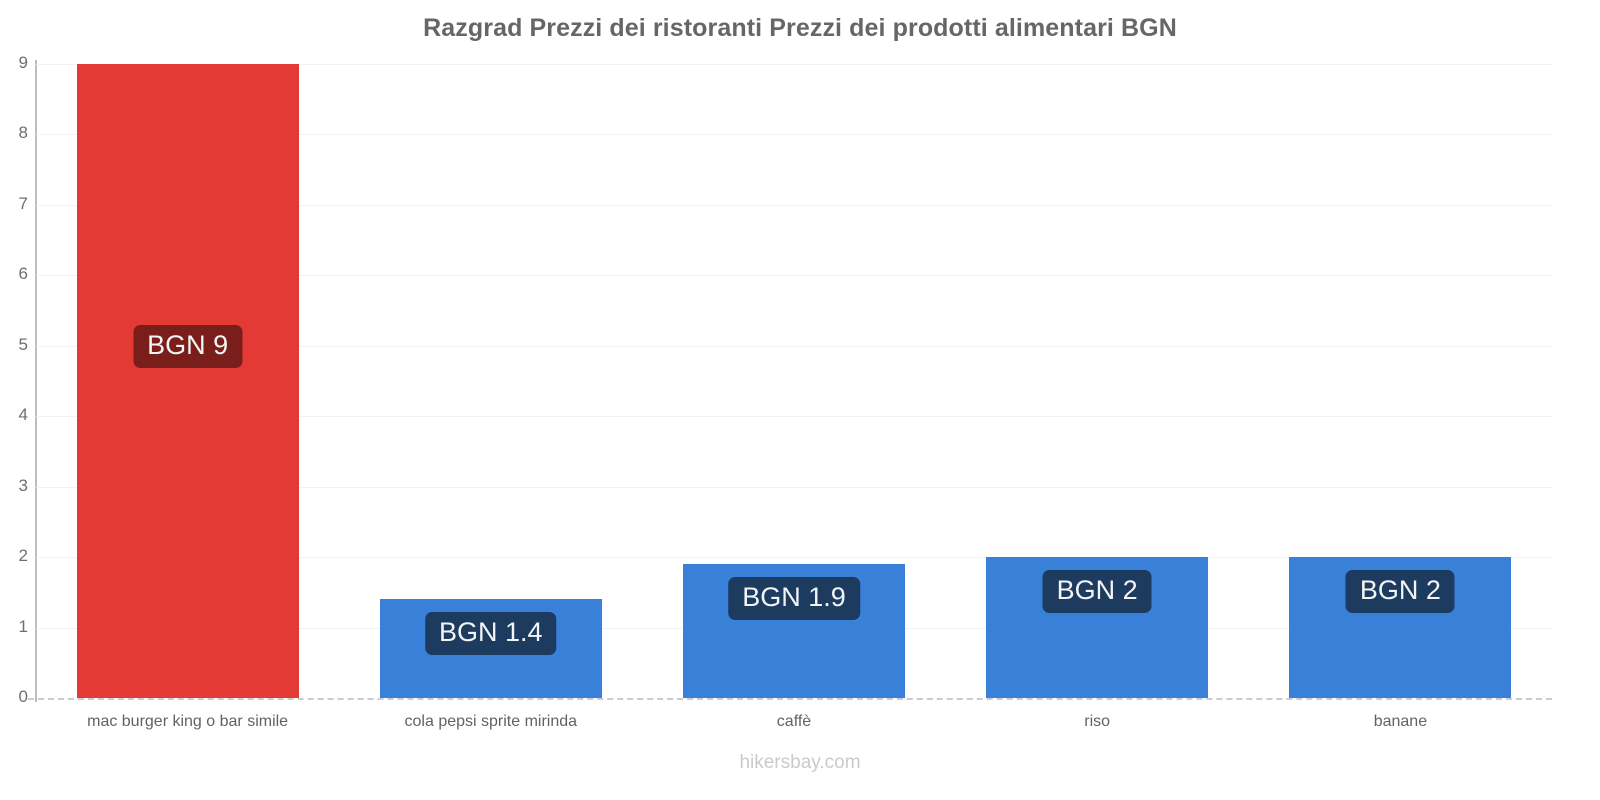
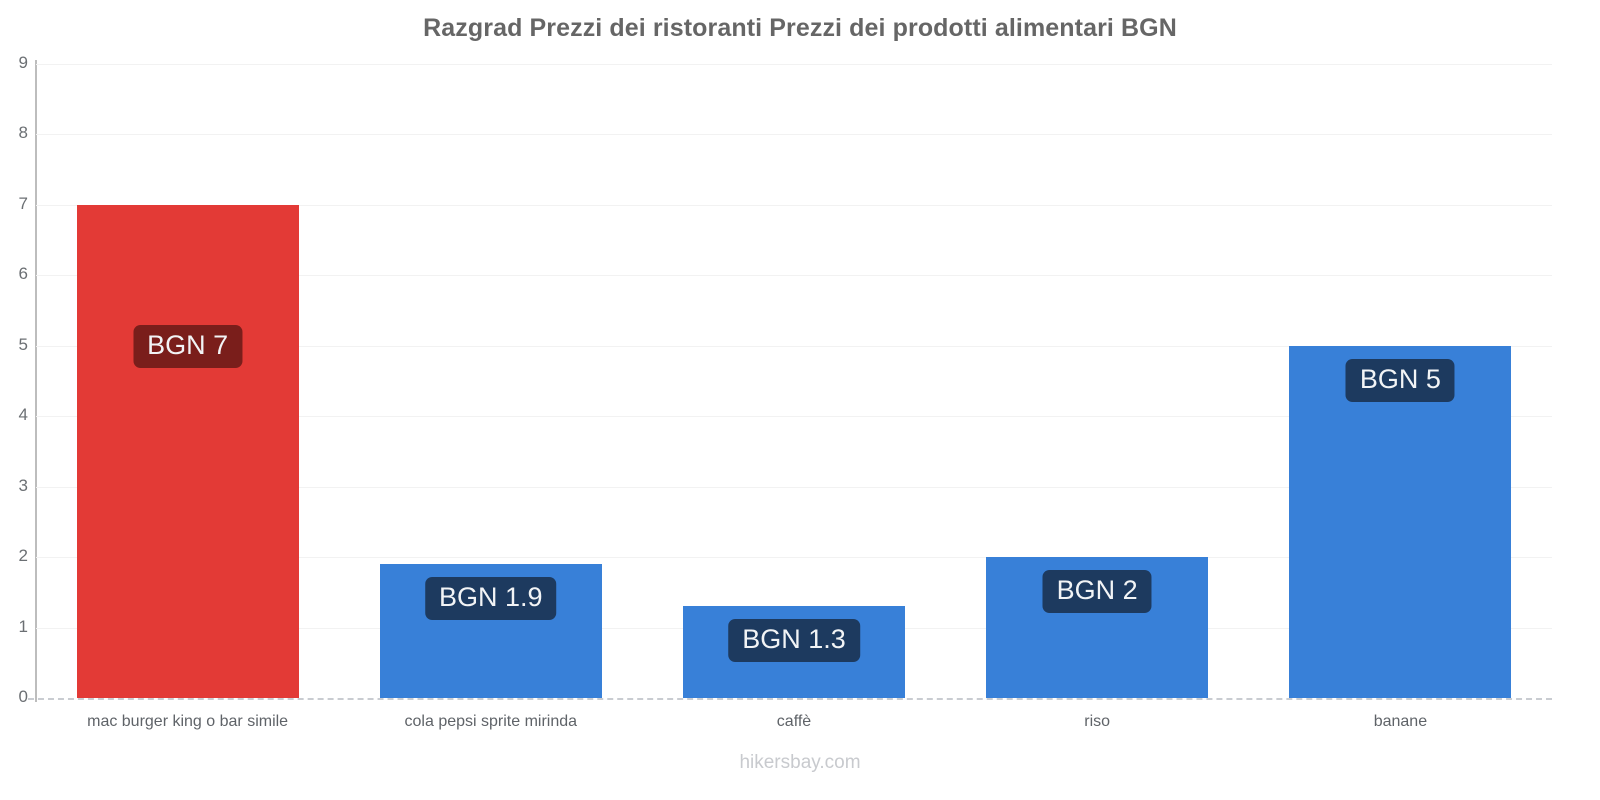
mac burger king o bar simile: 9 -> 7
cola pepsi sprite mirinda: 1.4 -> 1.9
caffè: 1.9 -> 1.3
banane: 2 -> 5
